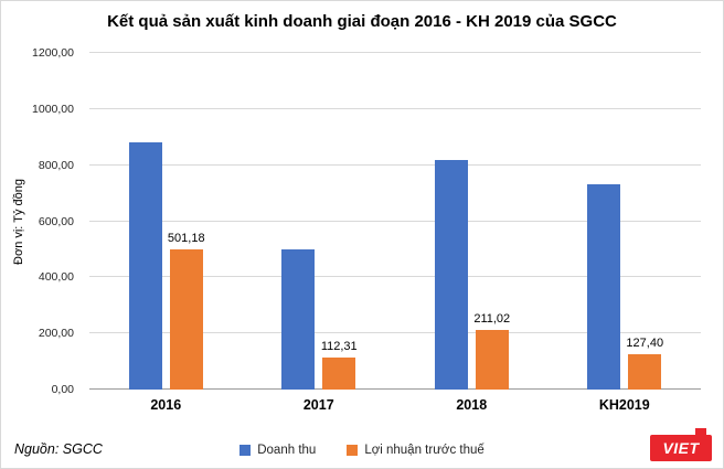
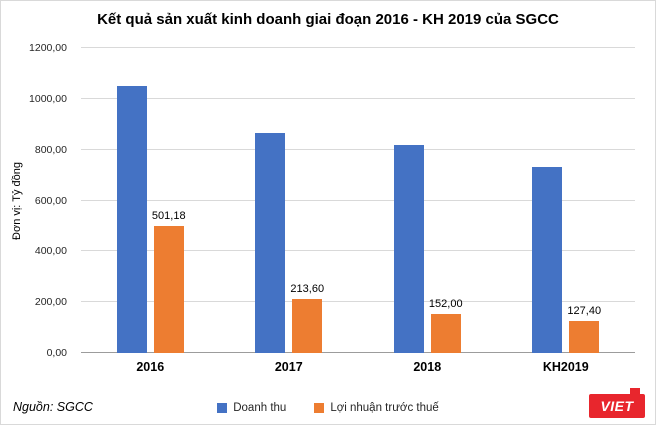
Doanh thu/2016: 880 -> 1050
Doanh thu/2017: 500 -> 860
Lợi nhuận trước thuế/2017: 112,31 -> 213,60
Lợi nhuận trước thuế/2018: 211,02 -> 152,00
